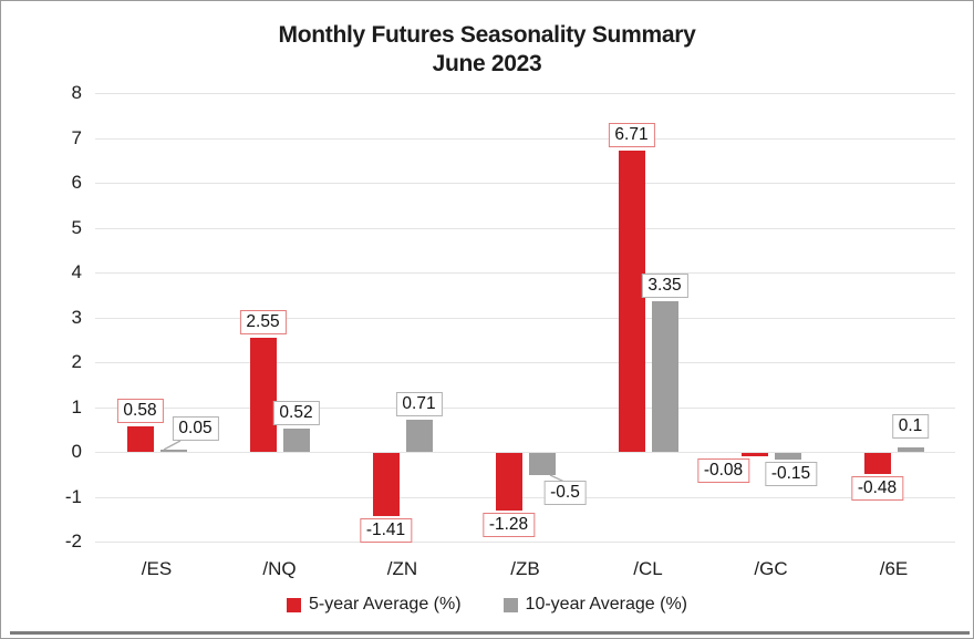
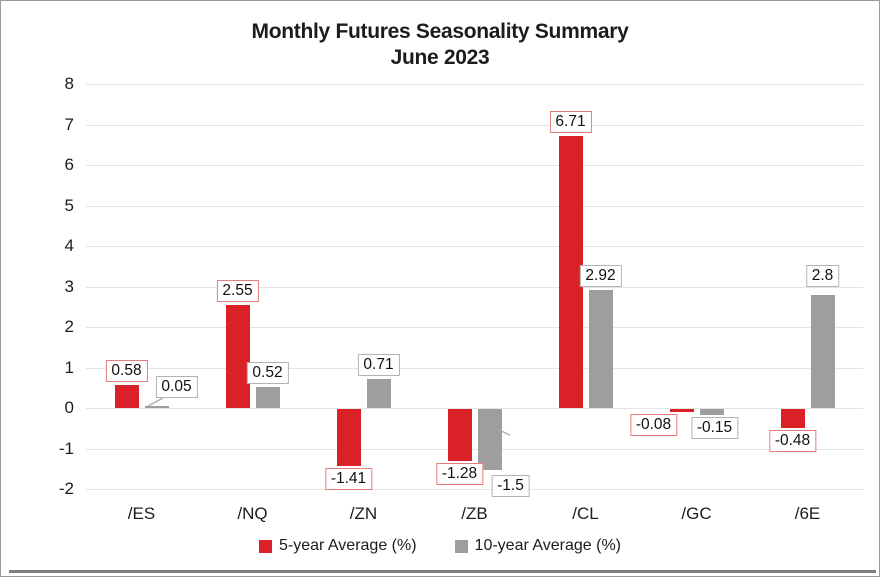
10-year Average (%)//ZB: -0.5 -> -1.5
10-year Average (%)//CL: 3.35 -> 2.92
10-year Average (%)//6E: 0.1 -> 2.8
